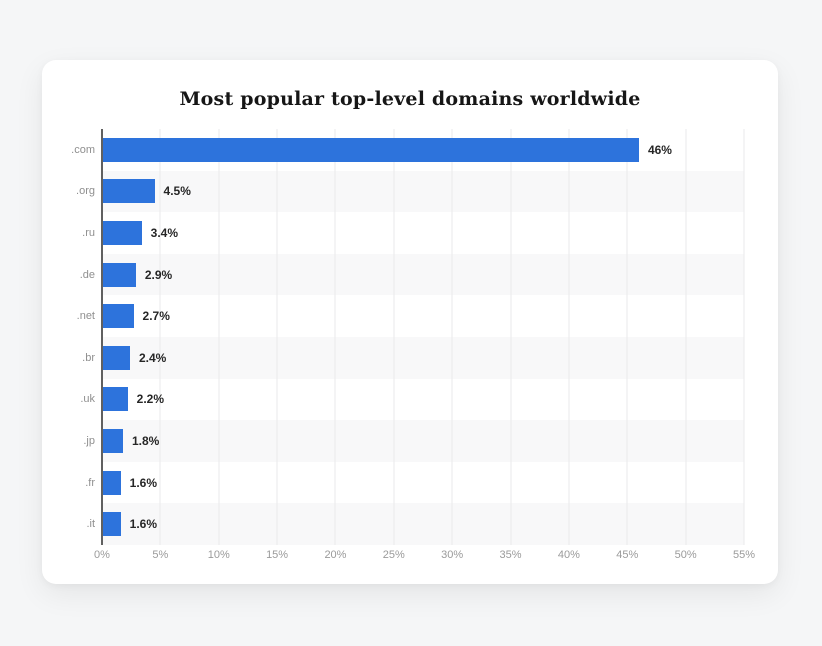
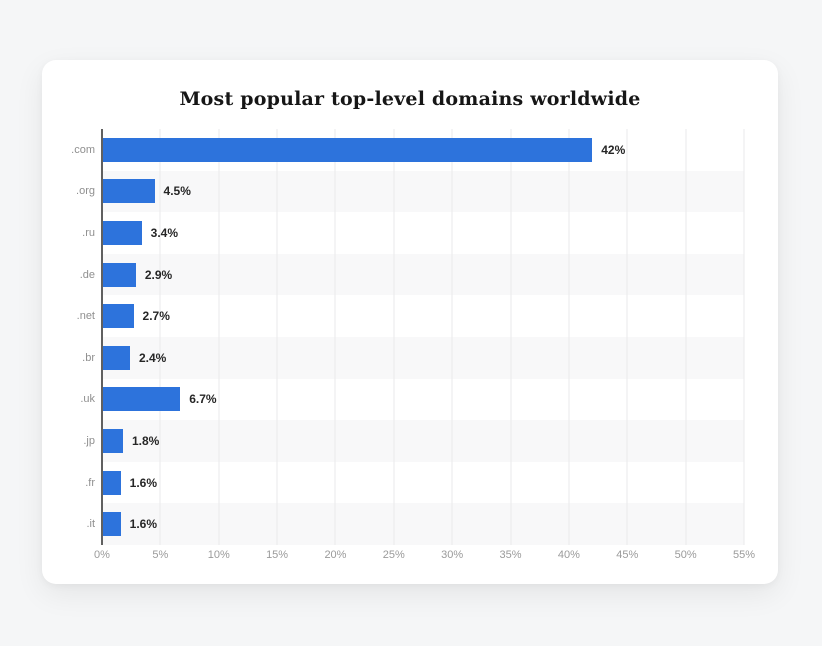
.com: 46% -> 42%
.uk: 2.2% -> 6.7%
